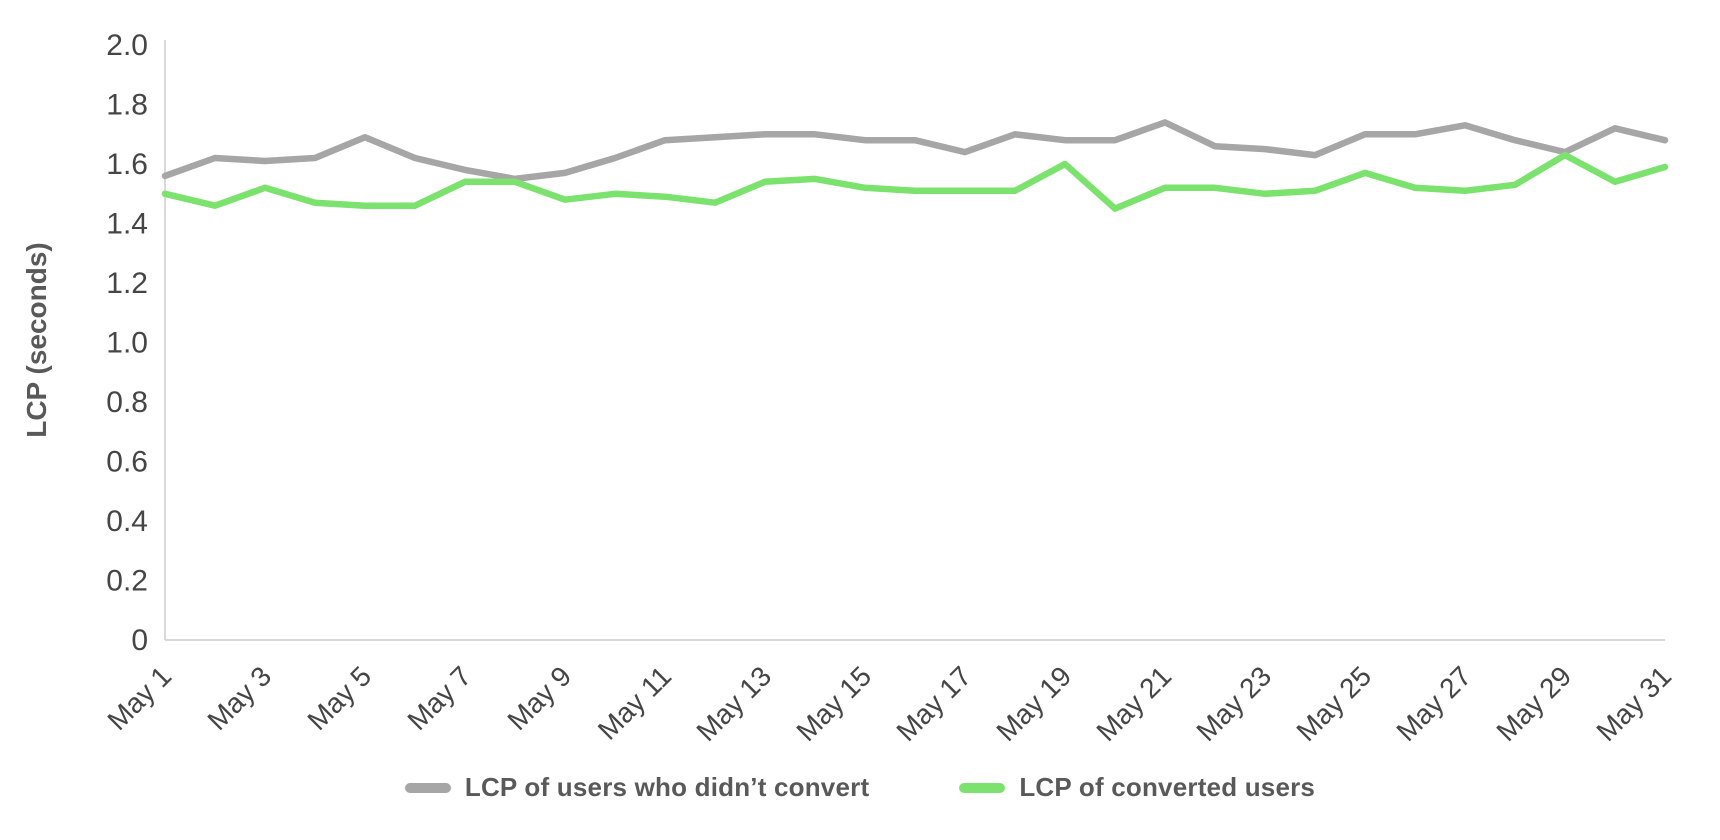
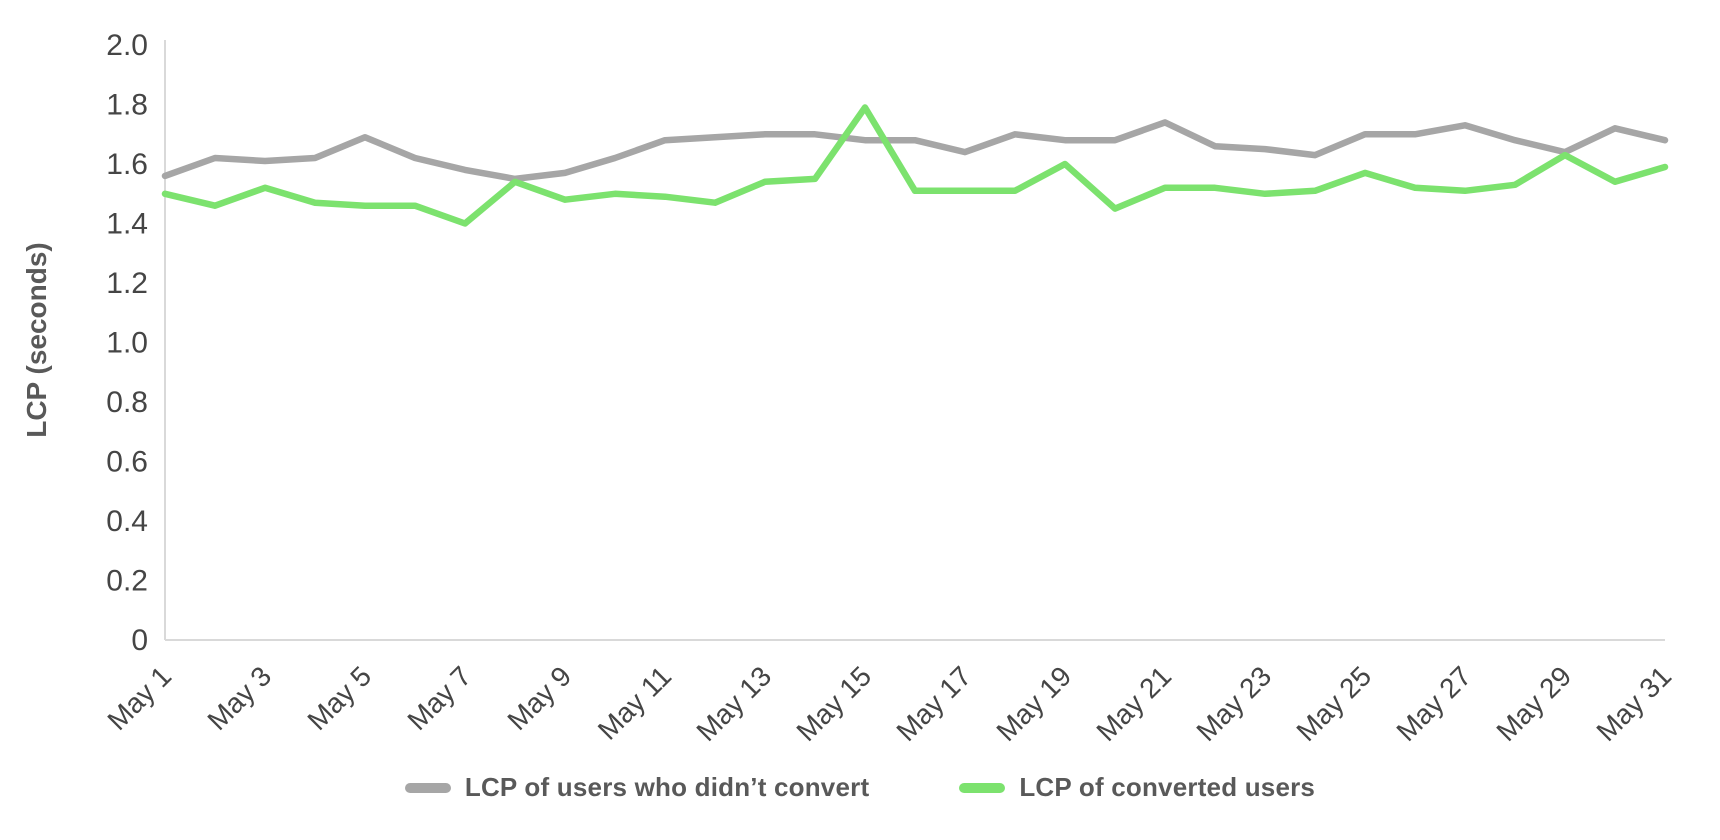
LCP of converted users/May 7: 1.54 -> 1.40
LCP of converted users/May 15: 1.52 -> 1.79
